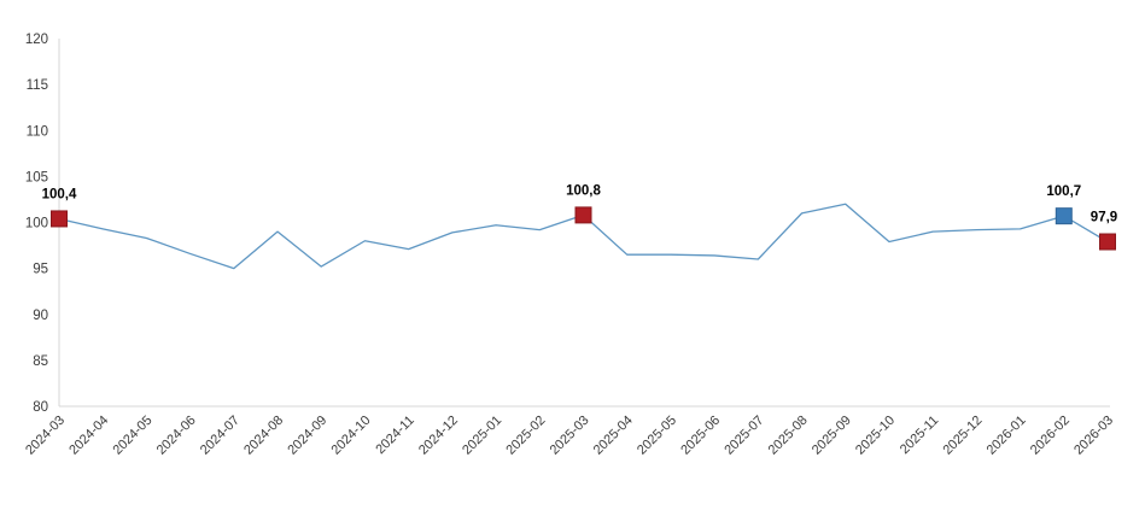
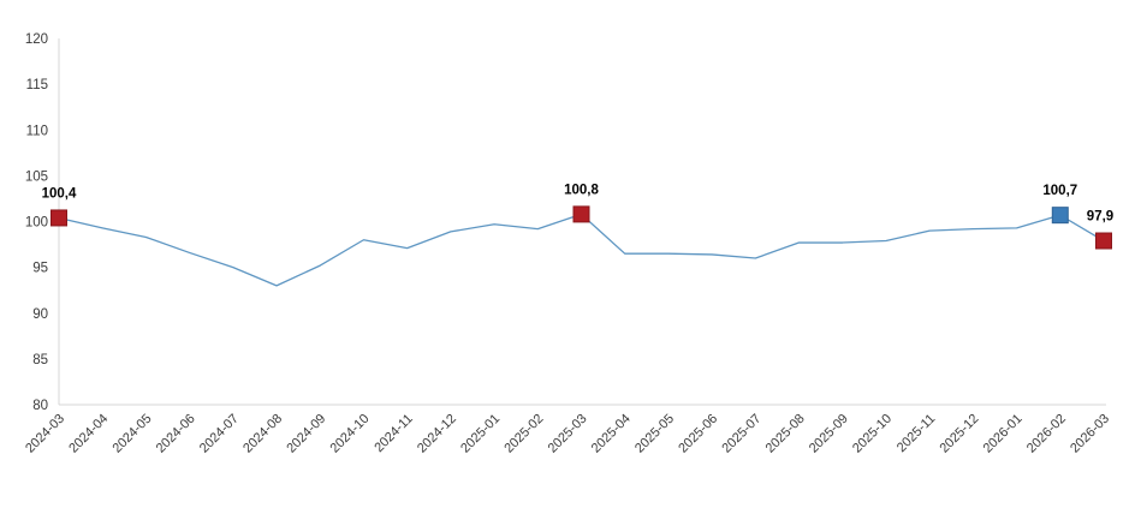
2024-08: 99 -> 93
2025-08: 101 -> 98
2025-09: 102 -> 98
